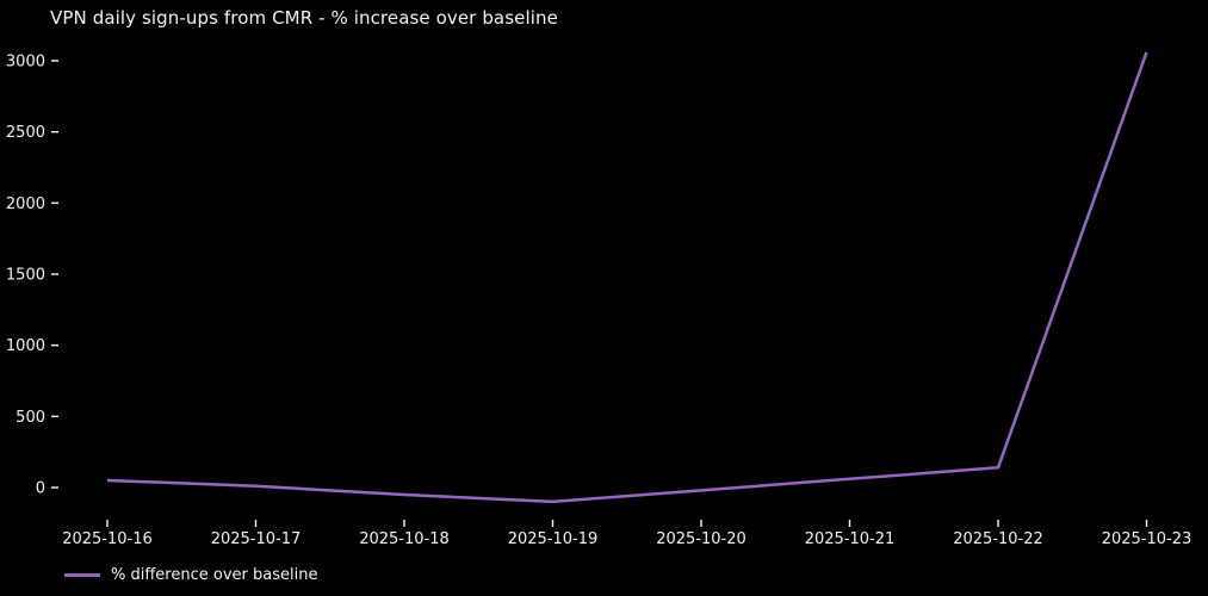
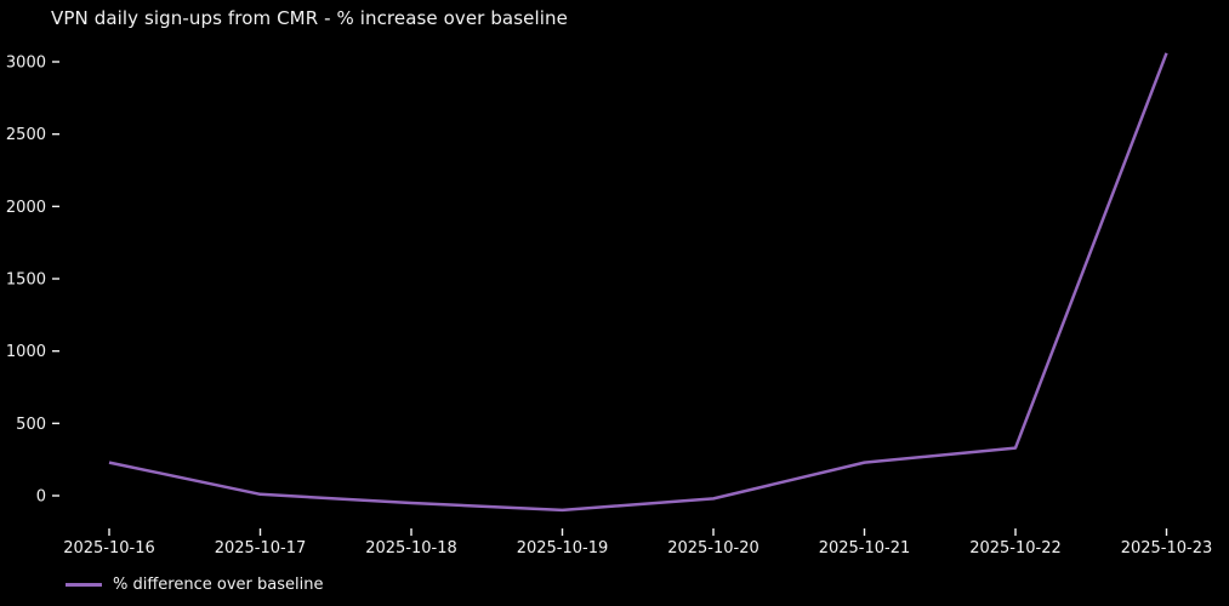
2025-10-16: 50 -> 230
2025-10-21: 60 -> 230
2025-10-22: 140 -> 330
